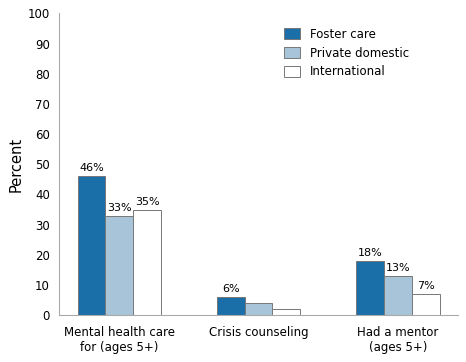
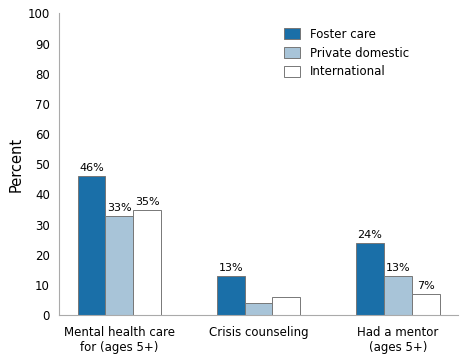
Foster care/Crisis counseling: 6% -> 13%
International/Crisis counseling: 2 -> 6
Foster care/Had a mentor (ages 5+): 18% -> 24%
